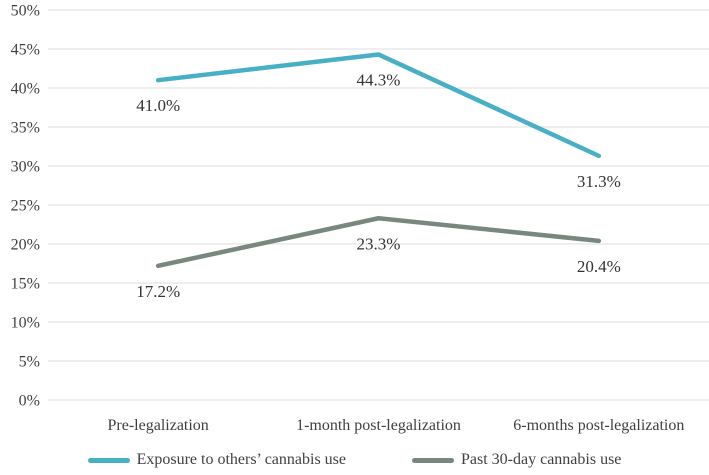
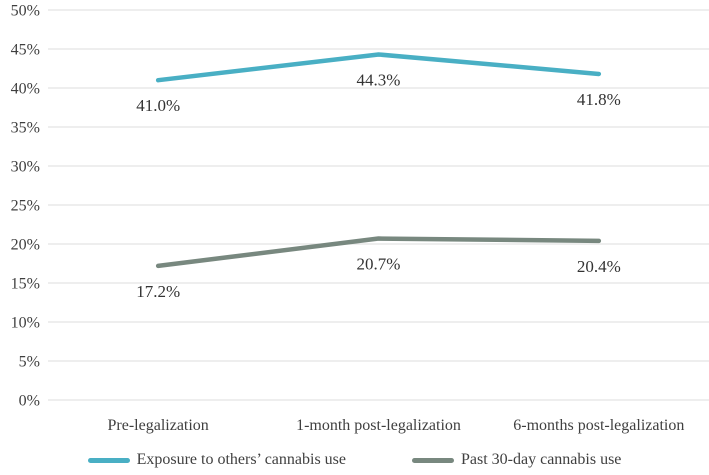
Past 30-day cannabis use/1-month post-legalization: 23.3% -> 20.7%
Exposure to others’ cannabis use/6-months post-legalization: 31.3% -> 41.8%
